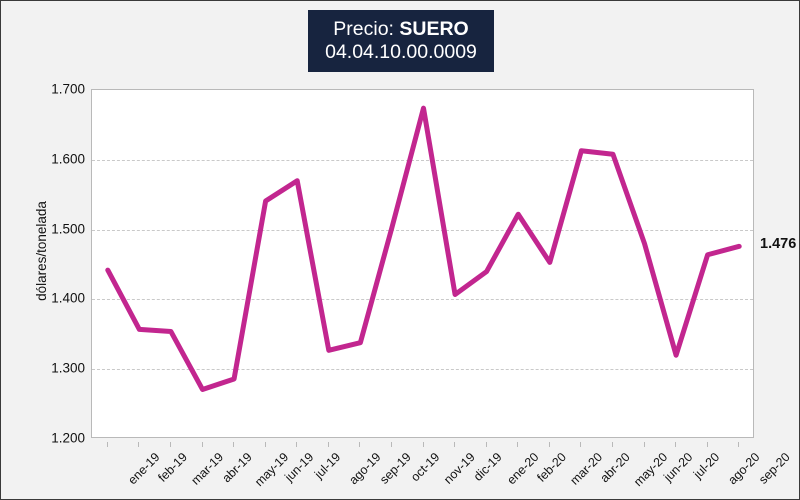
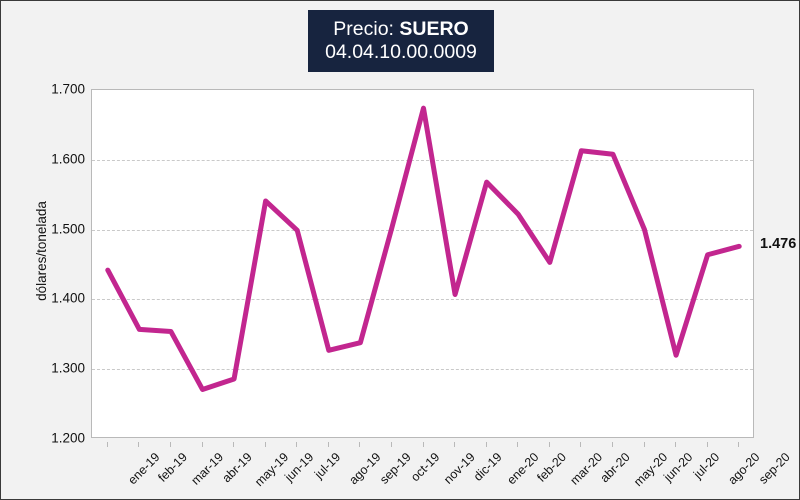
jul-19: 1.57 -> 1.50
ene-20: 1.44 -> 1.57
jun-20: 1.48 -> 1.50
